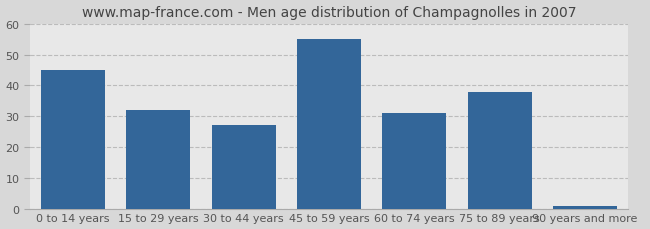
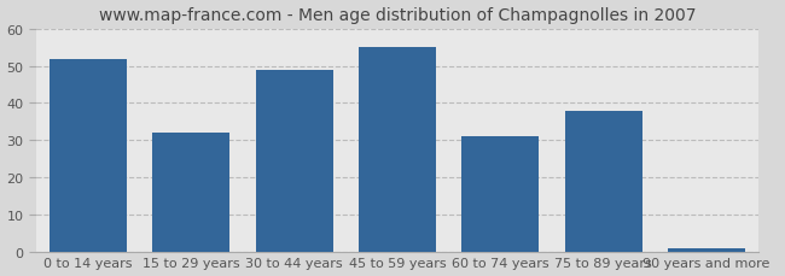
0 to 14 years: 45 -> 52
30 to 44 years: 27 -> 49
